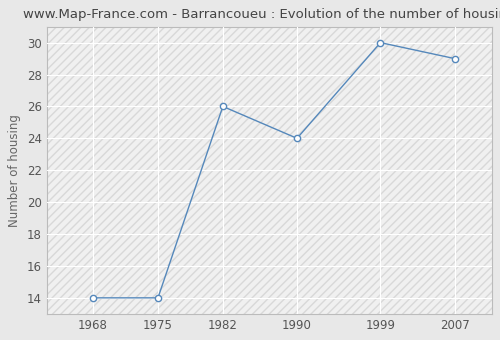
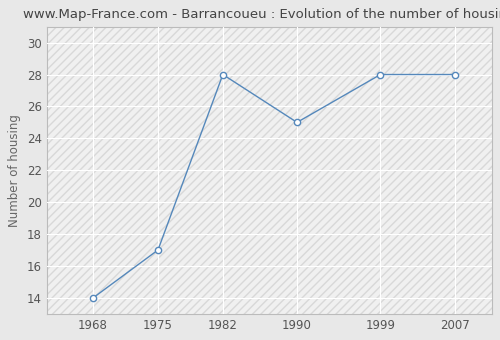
1975: 14 -> 17
1982: 26 -> 28
1990: 24 -> 25
1999: 30 -> 28
2007: 29 -> 28
